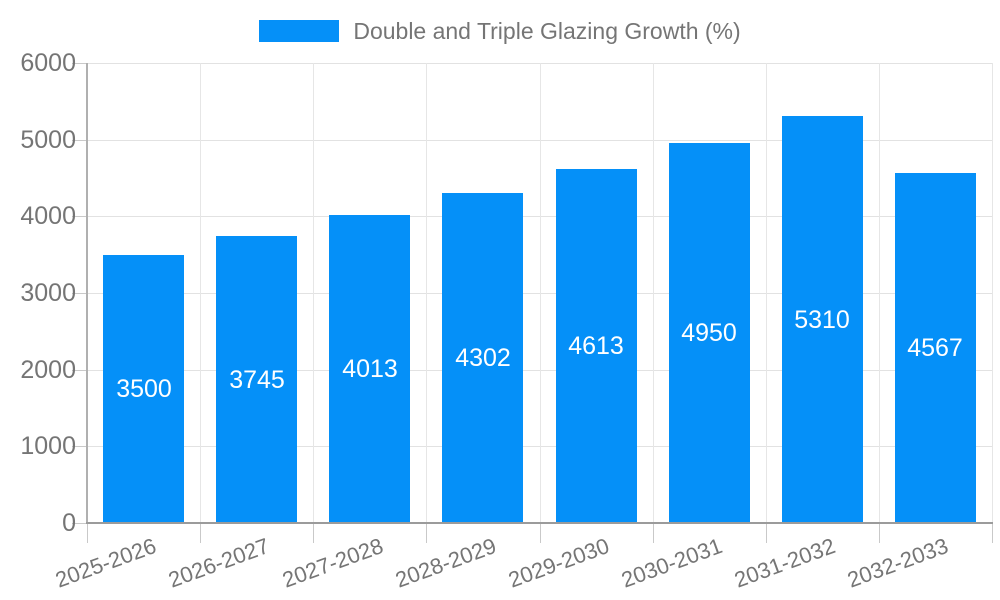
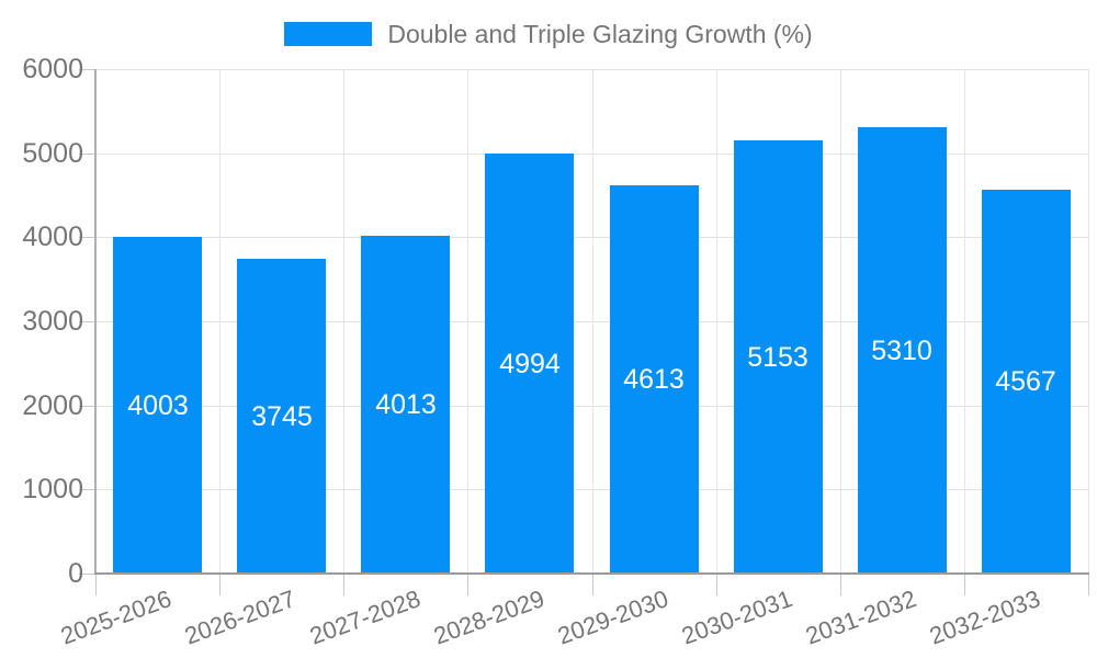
2025-2026: 3500 -> 4003
2028-2029: 4302 -> 4994
2030-2031: 4950 -> 5153
